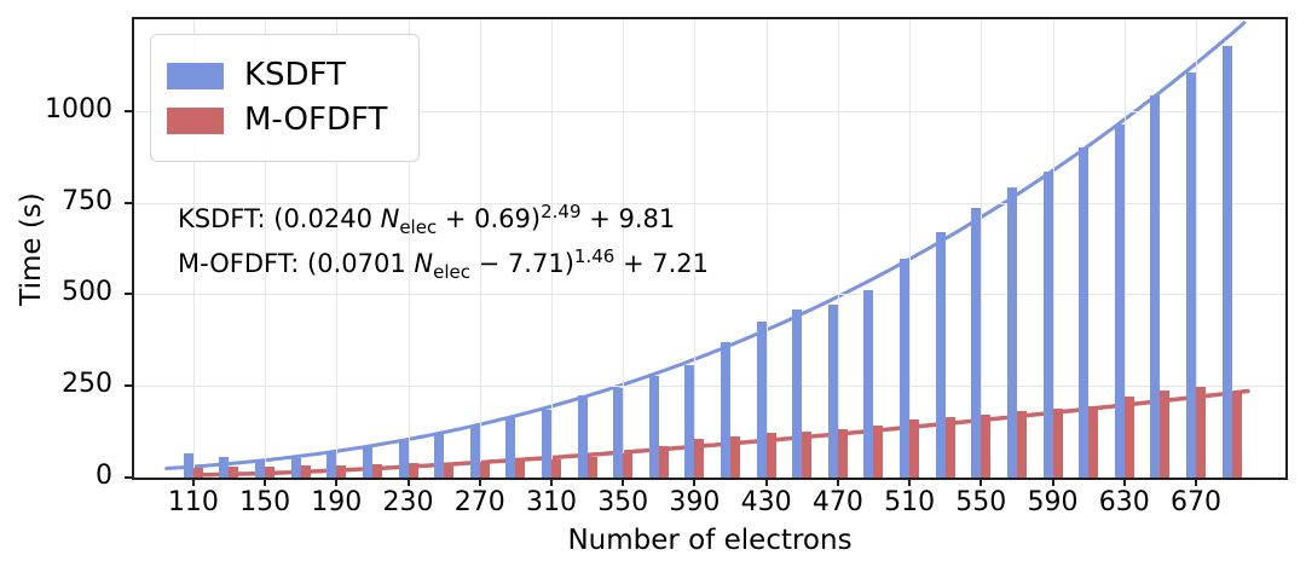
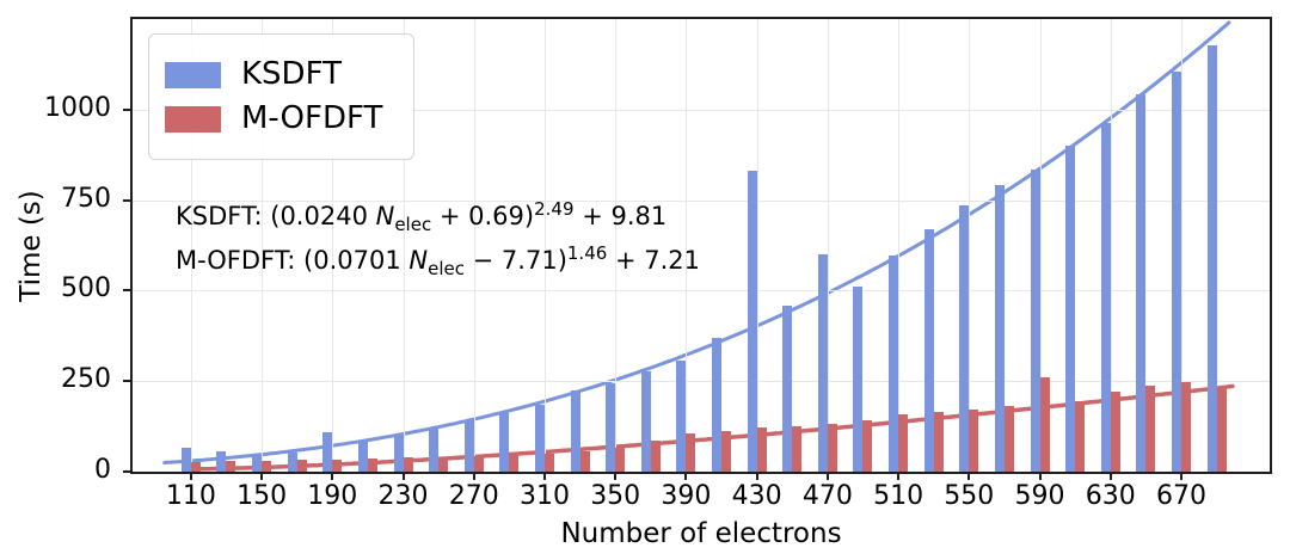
KSDFT/190: 70 -> 110
KSDFT/430: 420 -> 830
KSDFT/470: 470 -> 600
M-OFDFT/590: 190 -> 260
